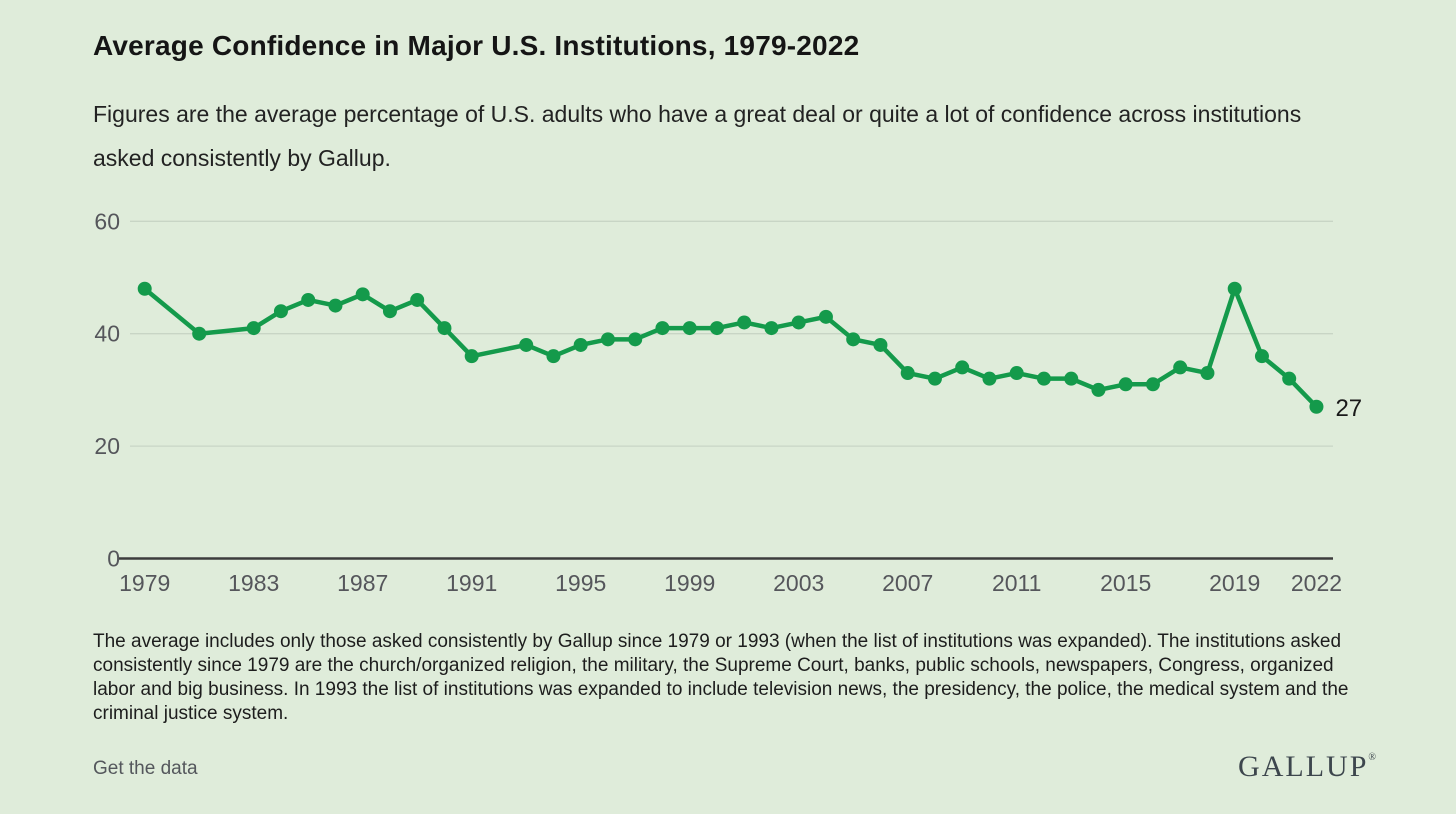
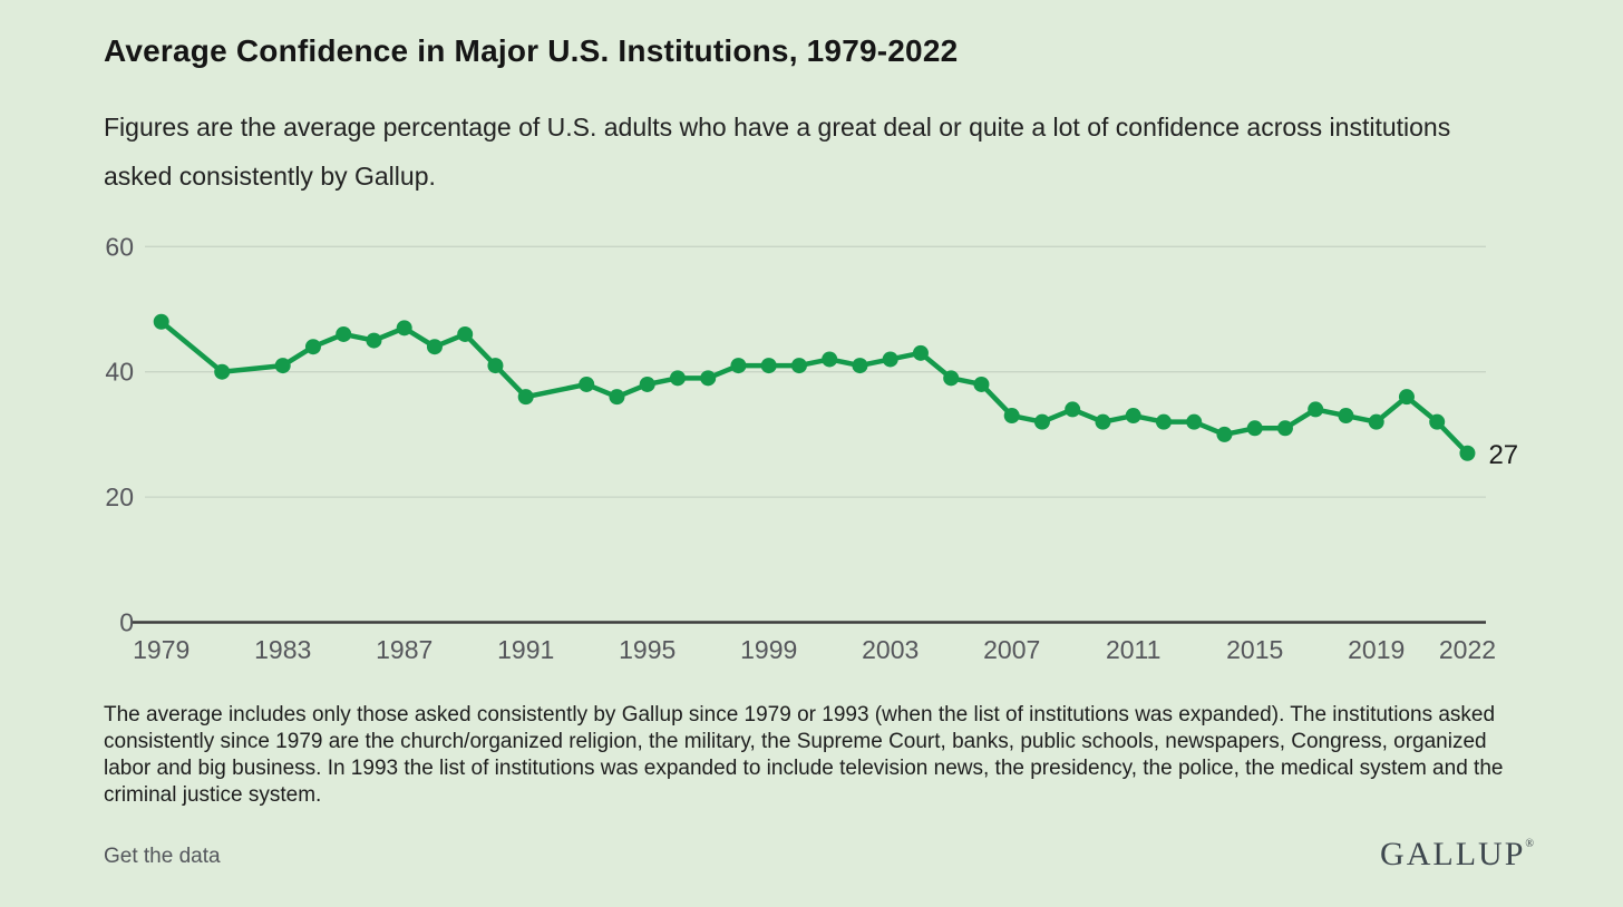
2019: 48 -> 32
